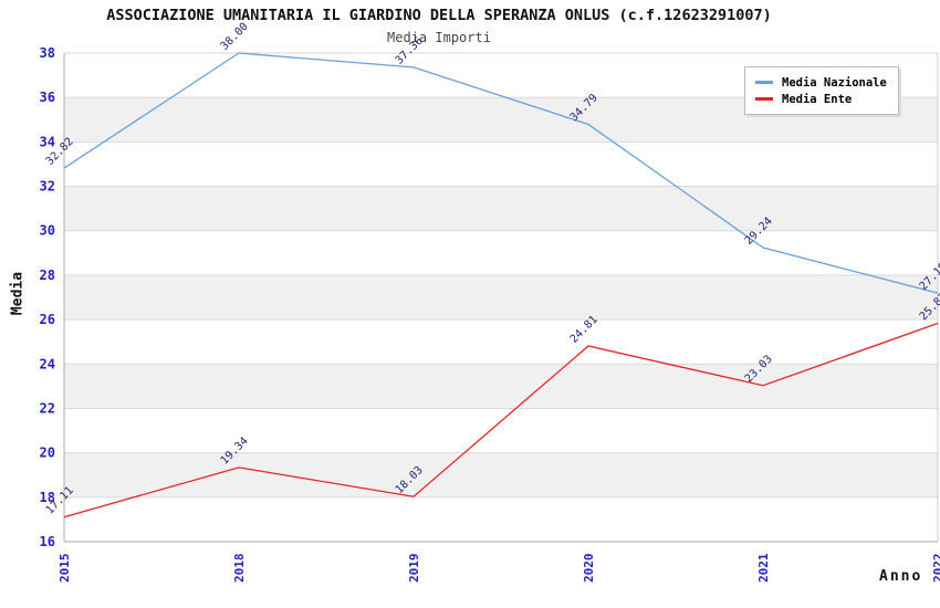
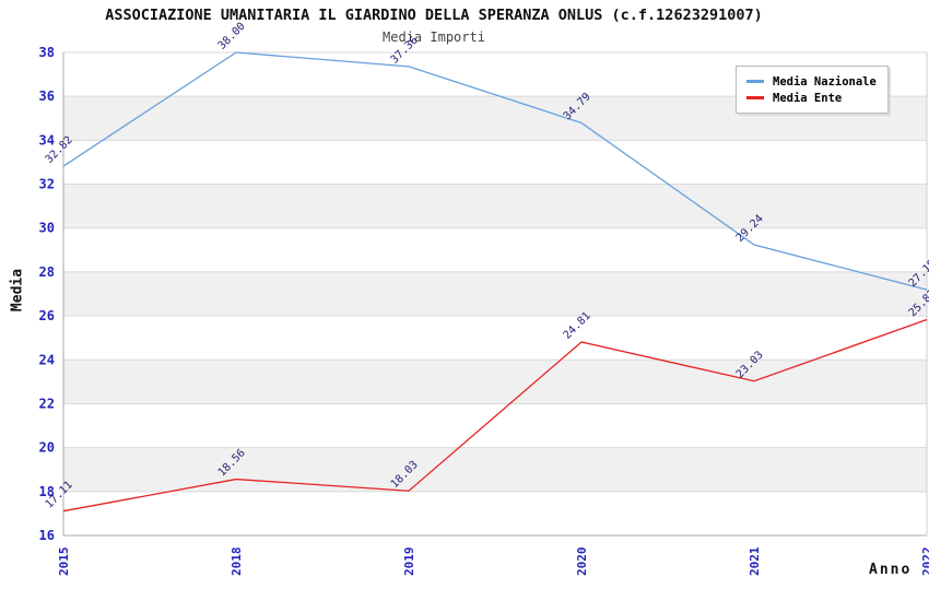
Media Ente/2018: 19.34 -> 18.56
